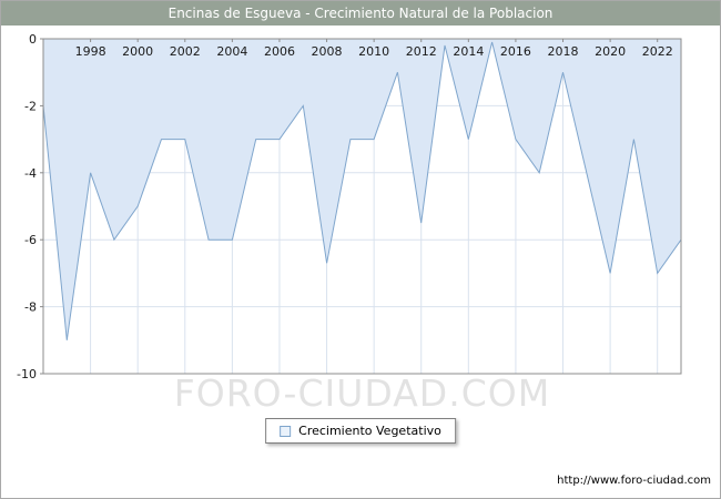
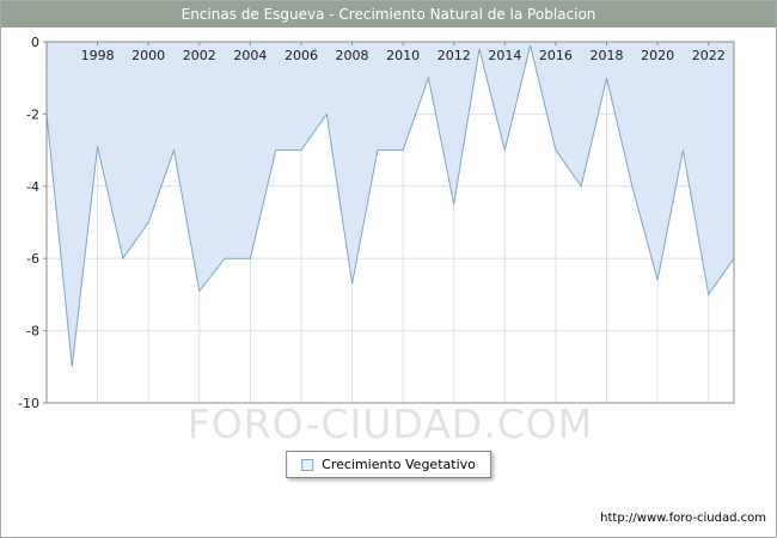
1998: -4.0 -> -2.9
2002: -3.0 -> -6.9
2012: -5.5 -> -4.5
2020: -7.0 -> -6.6
